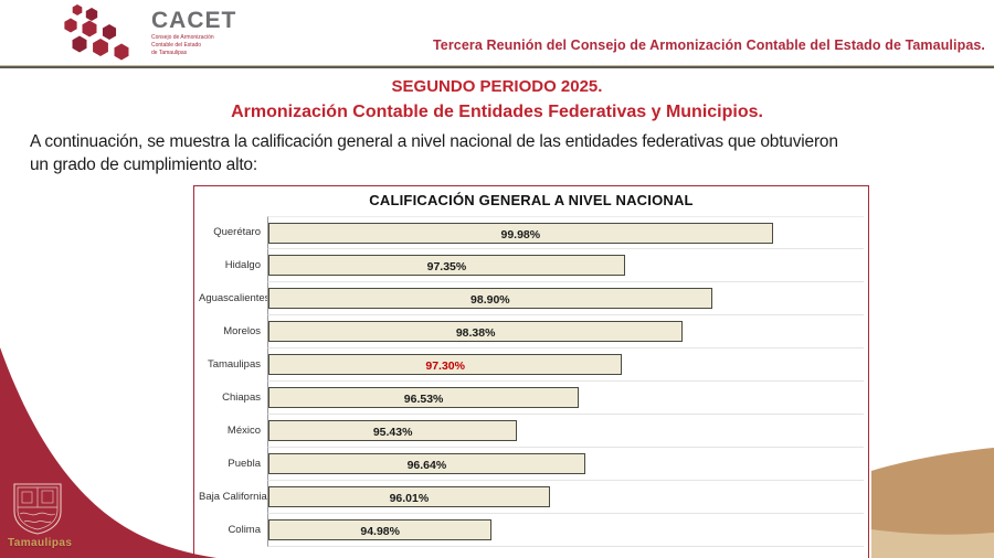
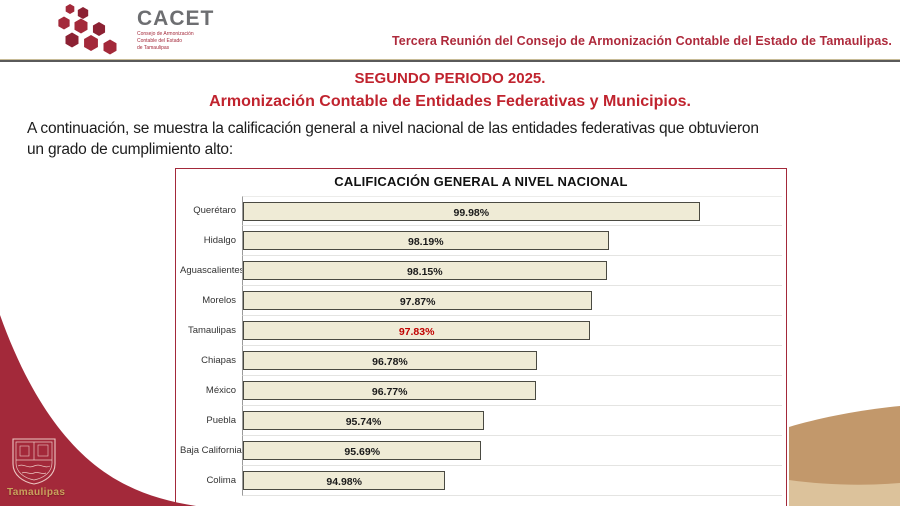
Hidalgo: 97.35% -> 98.19%
Aguascalientes: 98.90% -> 98.15%
Morelos: 98.38% -> 97.87%
Tamaulipas: 97.30% -> 97.83%
Chiapas: 96.53% -> 96.78%
México: 95.43% -> 96.77%
Puebla: 96.64% -> 95.74%
Baja California: 96.01% -> 95.69%
